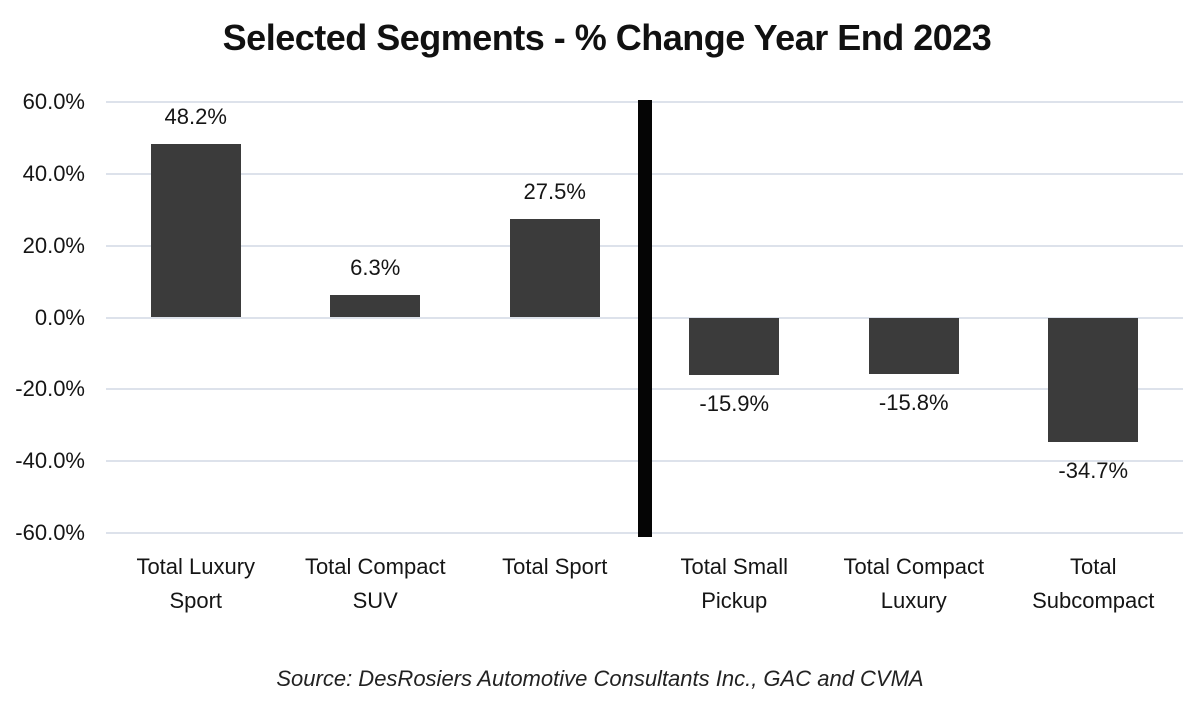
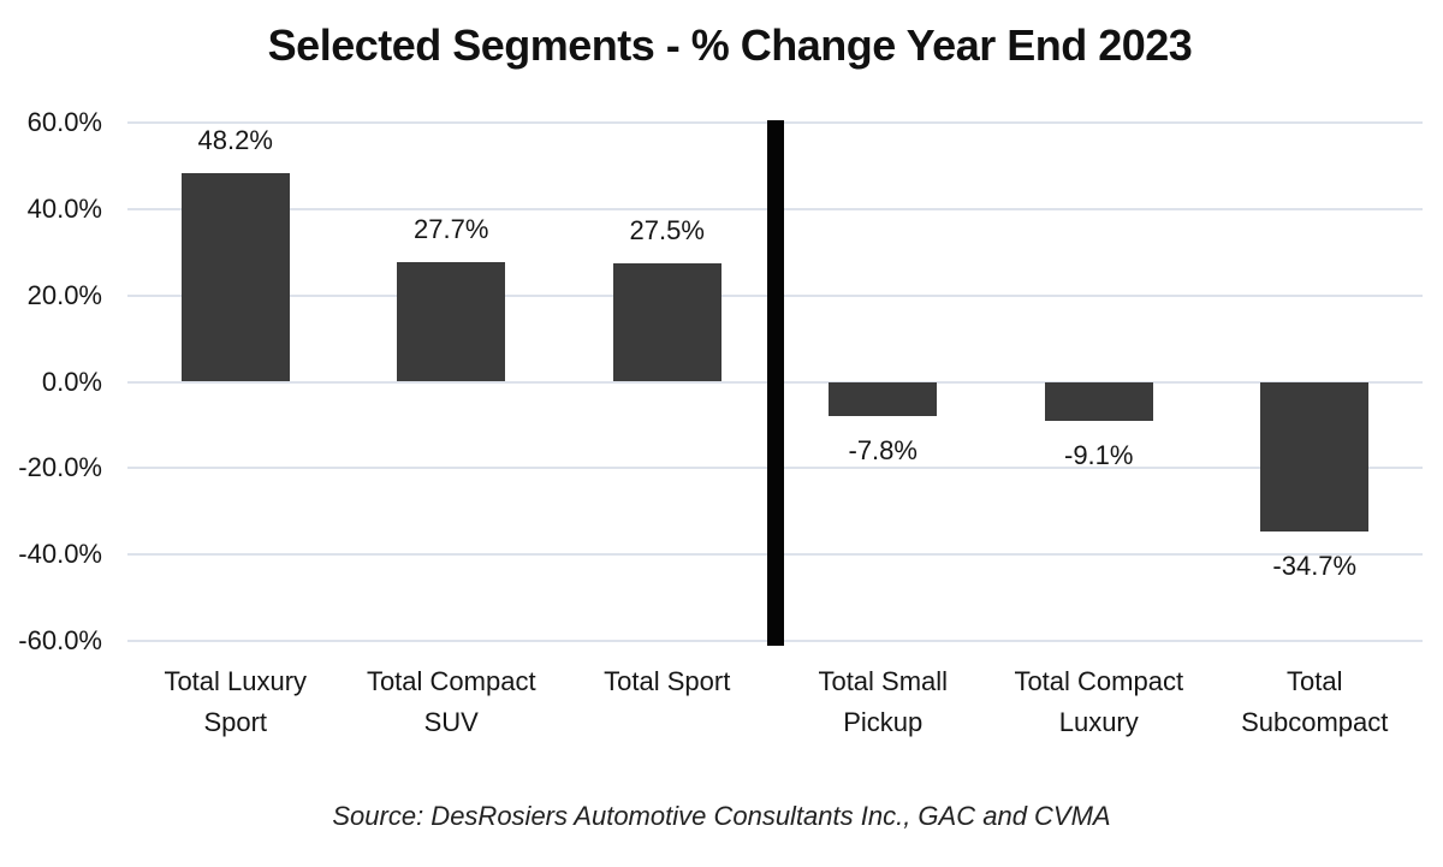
Total Compact SUV: 6.3% -> 27.7%
Total Small Pickup: -15.9% -> -7.8%
Total Compact Luxury: -15.8% -> -9.1%
